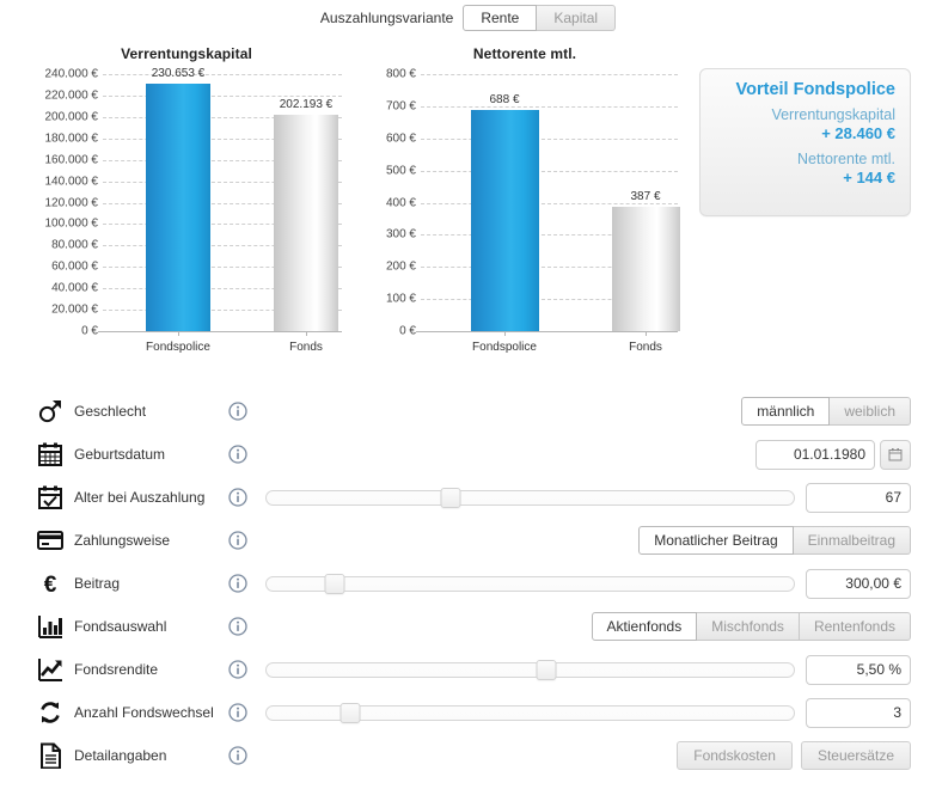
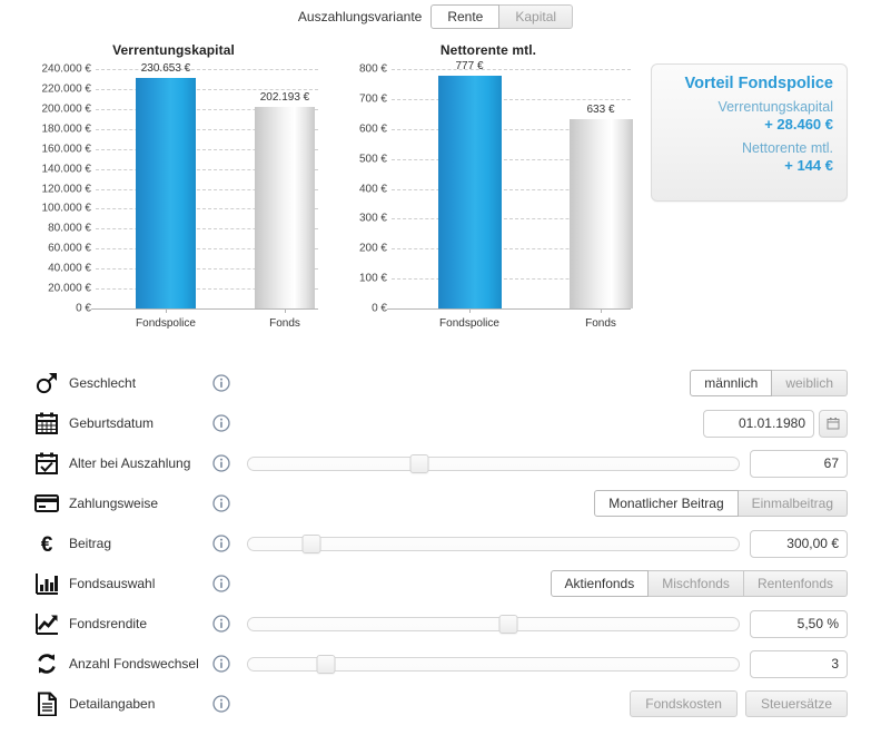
Nettorente mtl./Fondspolice: 688 -> 777
Nettorente mtl./Fonds: 387 -> 633
